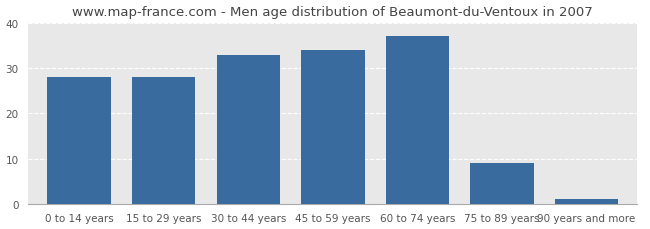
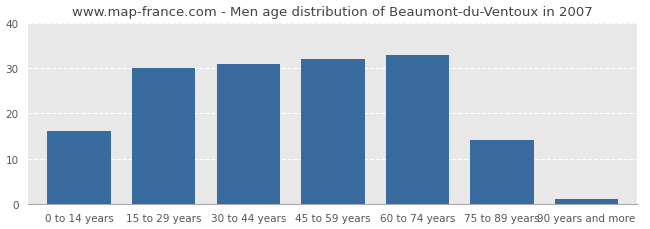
0 to 14 years: 28 -> 16
15 to 29 years: 28 -> 30
30 to 44 years: 33 -> 31
45 to 59 years: 34 -> 32
60 to 74 years: 37 -> 33
75 to 89 years: 9 -> 14
